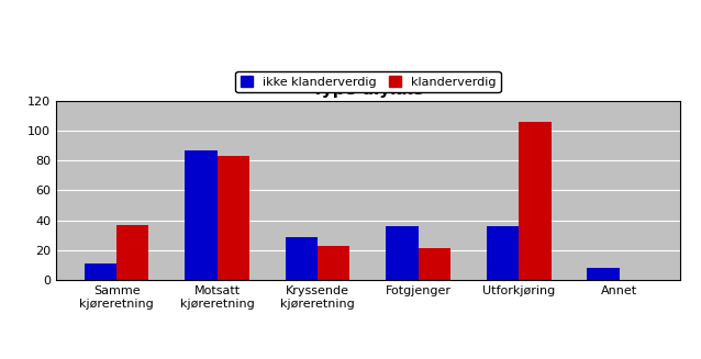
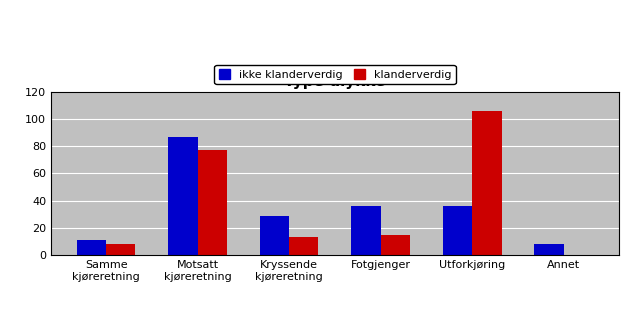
klanderverdig/Samme kjøreretning: 37 -> 8
klanderverdig/Motsatt kjøreretning: 83 -> 77
klanderverdig/Kryssende kjøreretning: 23 -> 13
klanderverdig/Fotgjenger: 21 -> 15
